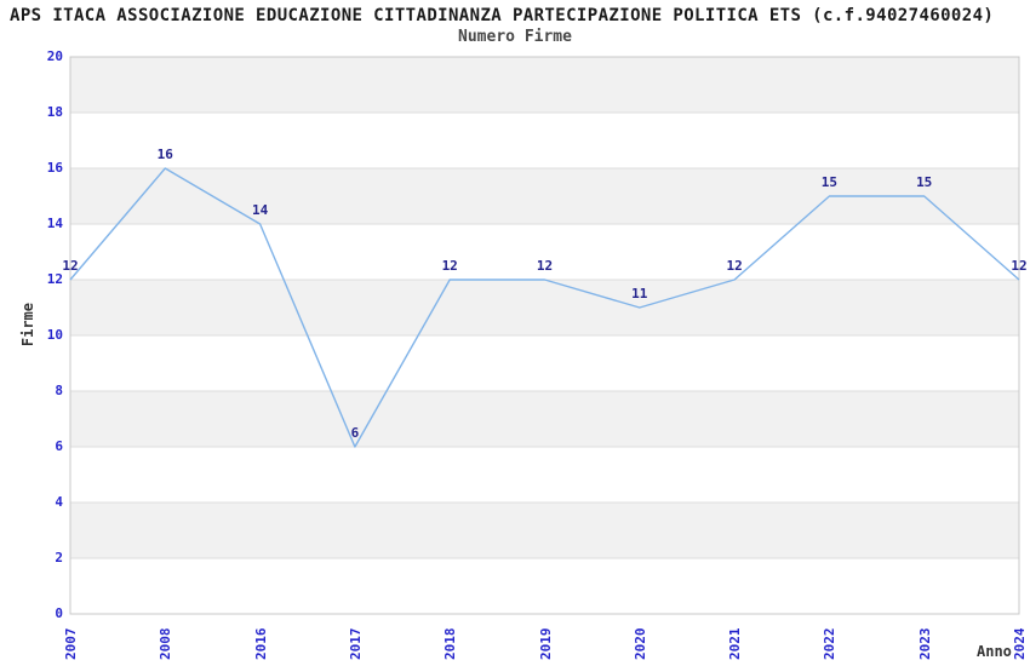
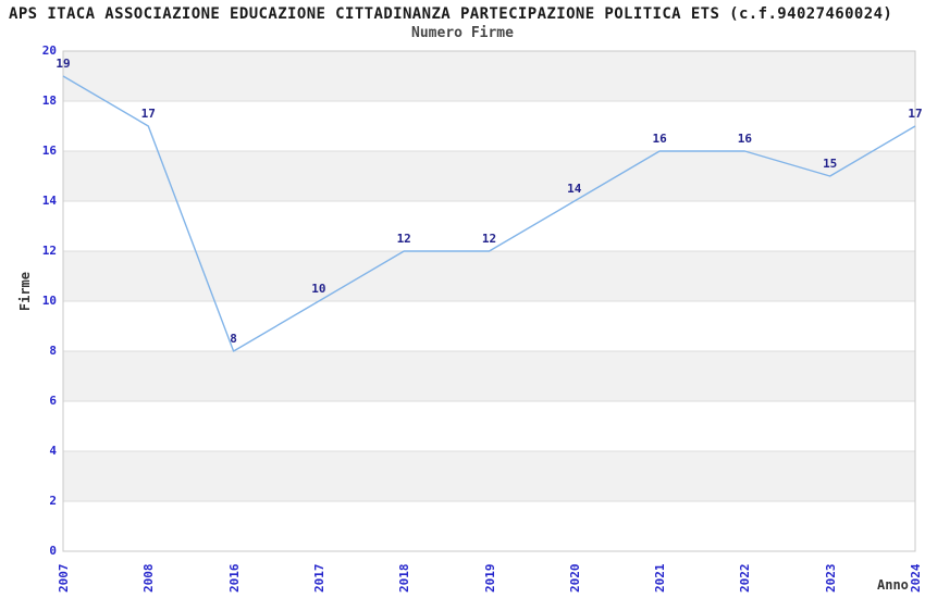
2007: 12 -> 19
2008: 16 -> 17
2016: 14 -> 8
2017: 6 -> 10
2020: 11 -> 14
2021: 12 -> 16
2022: 15 -> 16
2024: 12 -> 17
